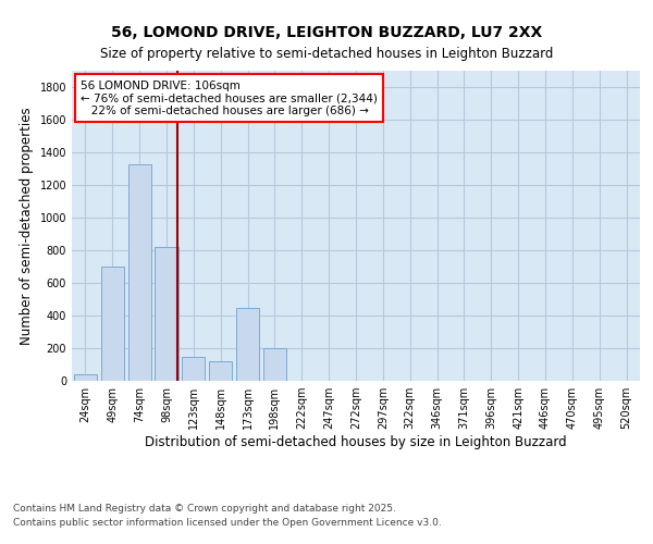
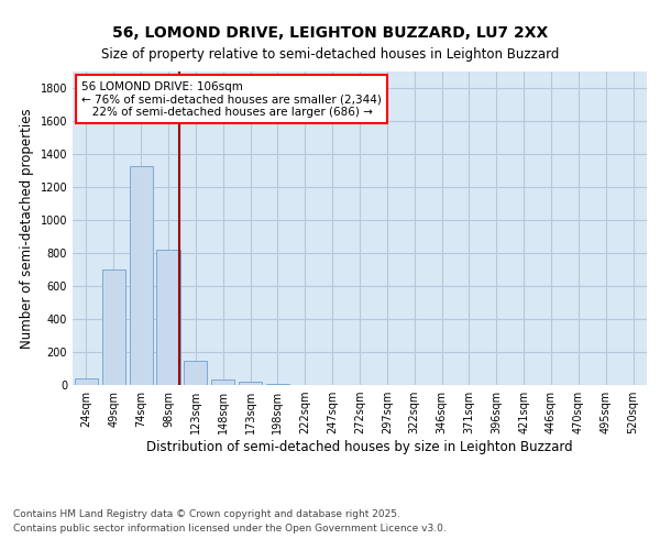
148sqm: 120 -> 40
173sqm: 450 -> 20
198sqm: 200 -> 10
